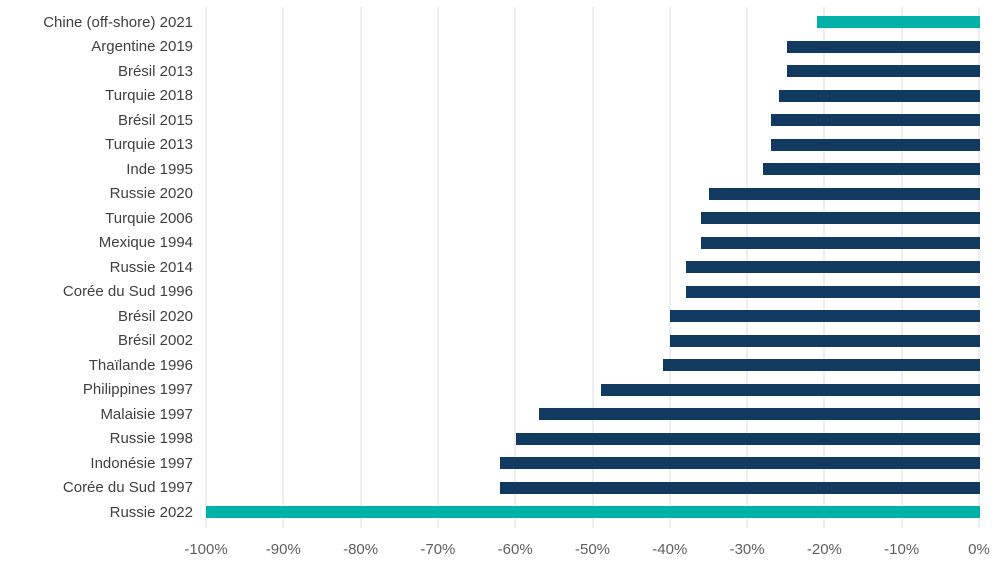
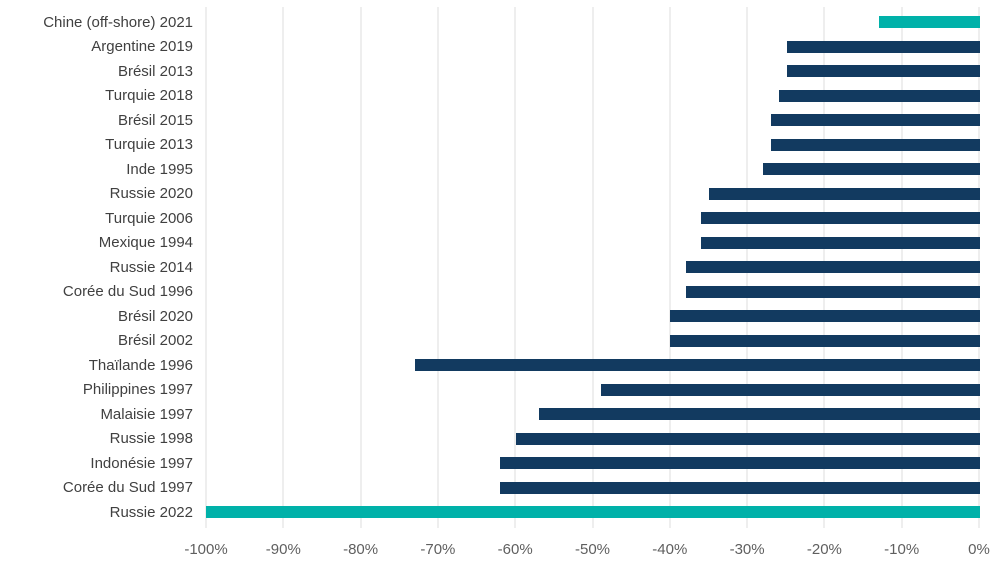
Chine (off-shore) 2021: -21% -> -13%
Thaïlande 1996: -41% -> -73%
